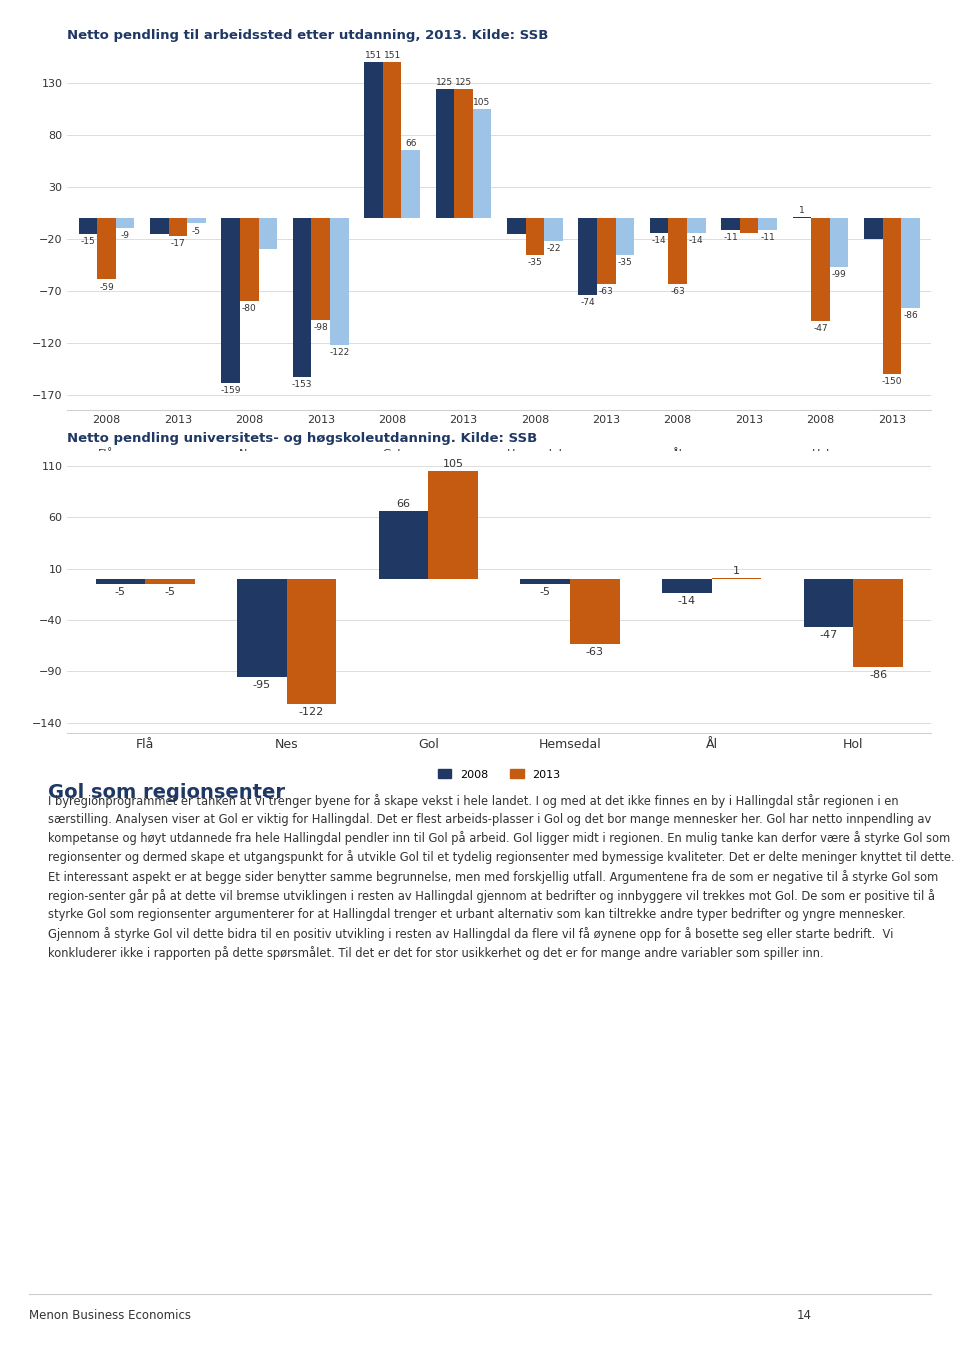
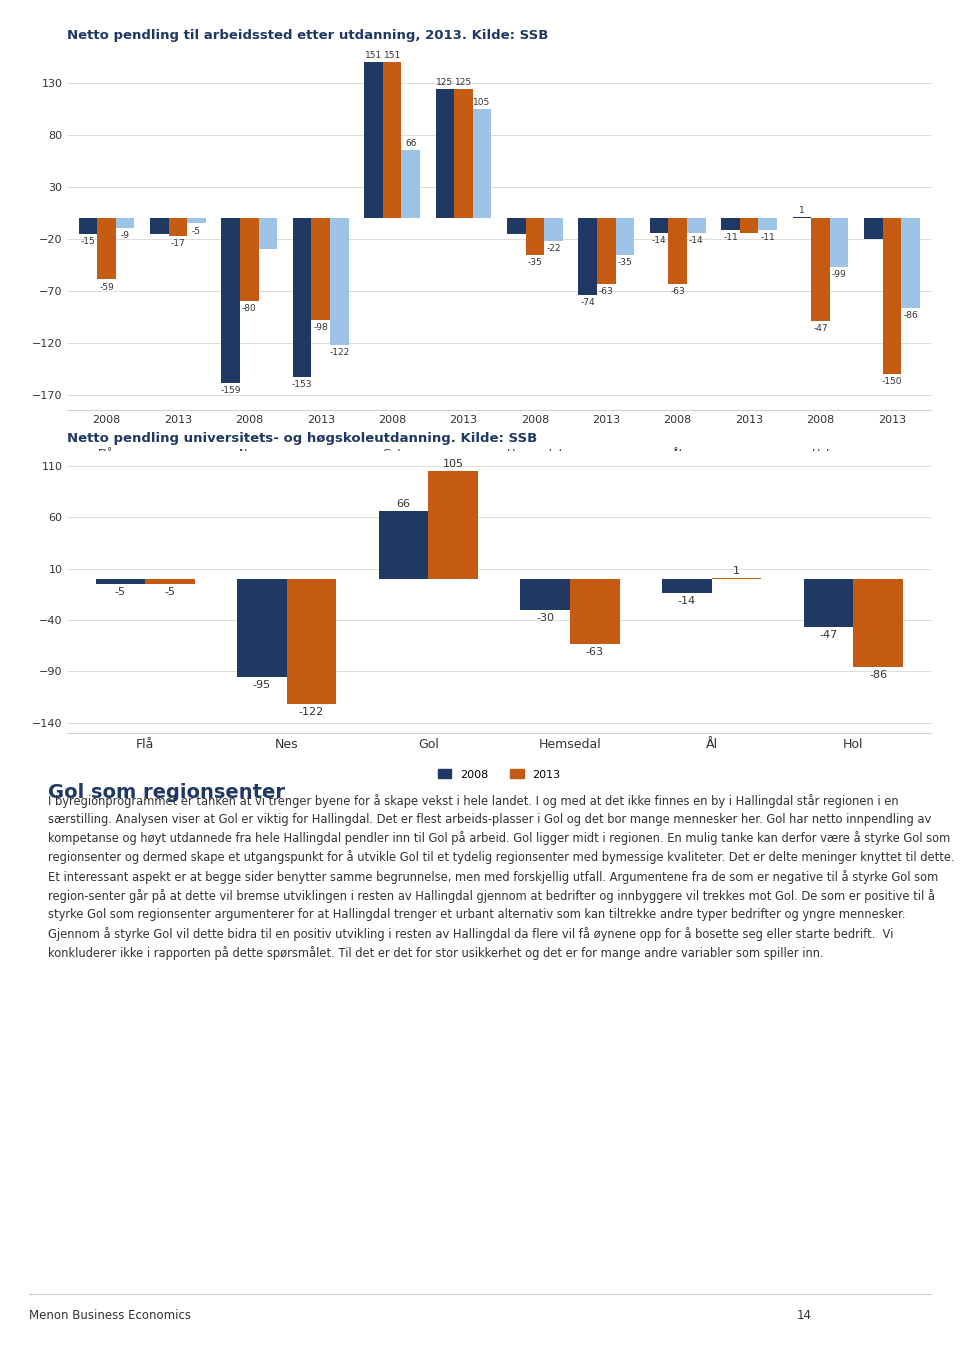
2008/Hemsedal: -5 -> -30
